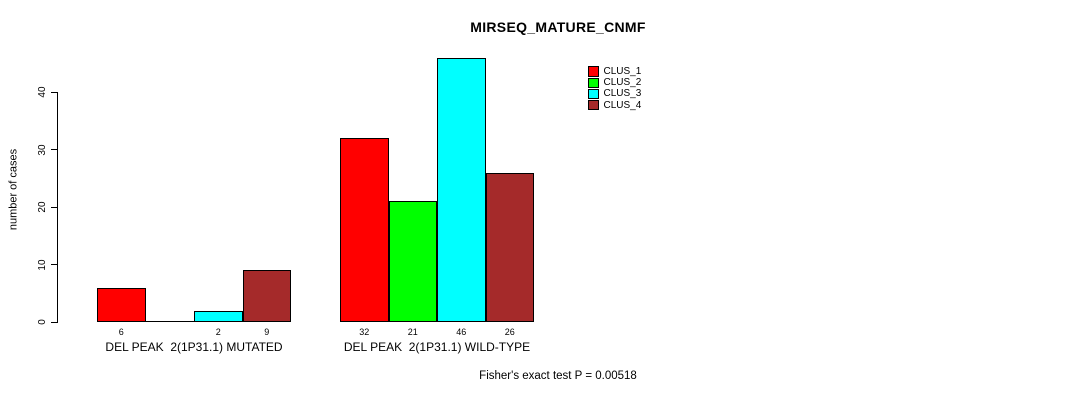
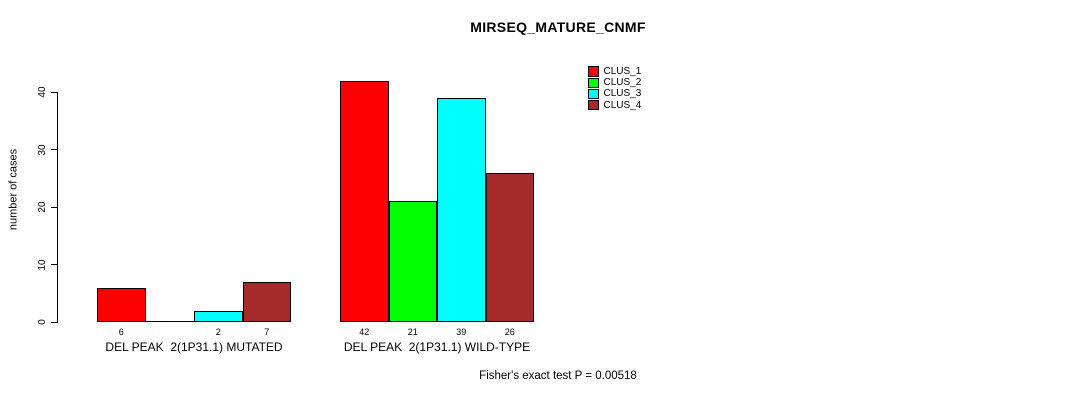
CLUS_4/DEL PEAK 2(1P31.1) MUTATED: 9 -> 7
CLUS_1/DEL PEAK 2(1P31.1) WILD-TYPE: 32 -> 42
CLUS_3/DEL PEAK 2(1P31.1) WILD-TYPE: 46 -> 39
